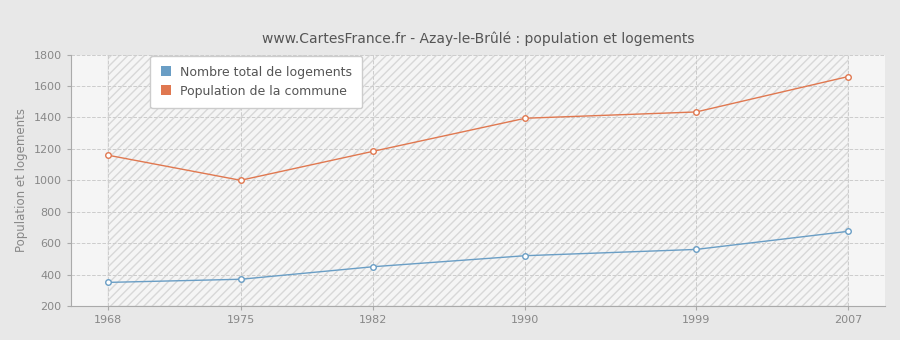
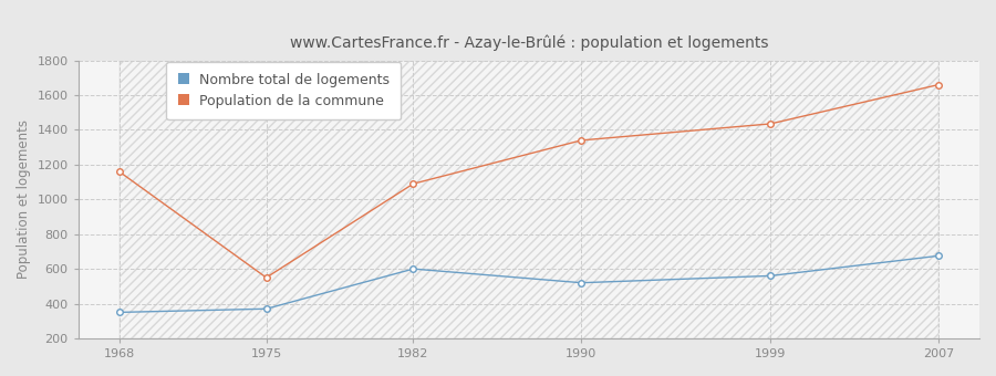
Population de la commune/1975: 1000 -> 550
Nombre total de logements/1982: 450 -> 600
Population de la commune/1982: 1180 -> 1090
Population de la commune/1990: 1400 -> 1340
